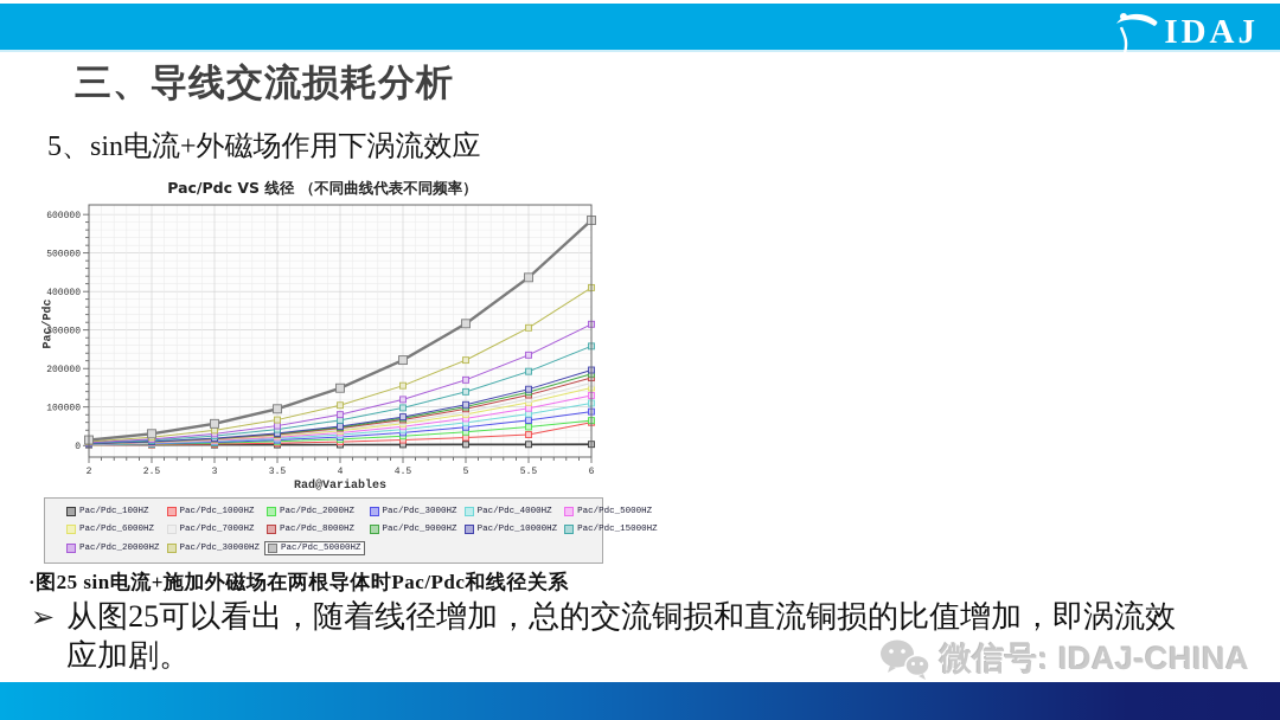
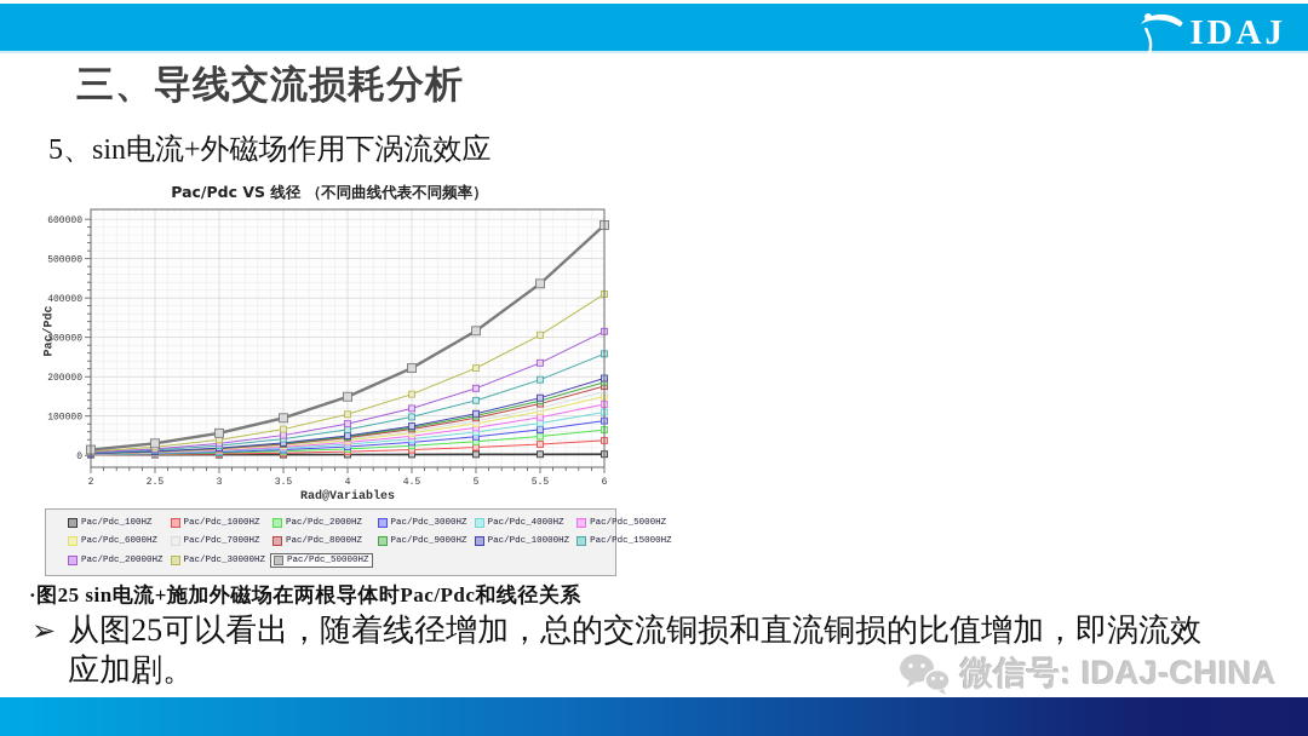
Pac/Pdc_1000HZ/6: 60000 -> 40000
